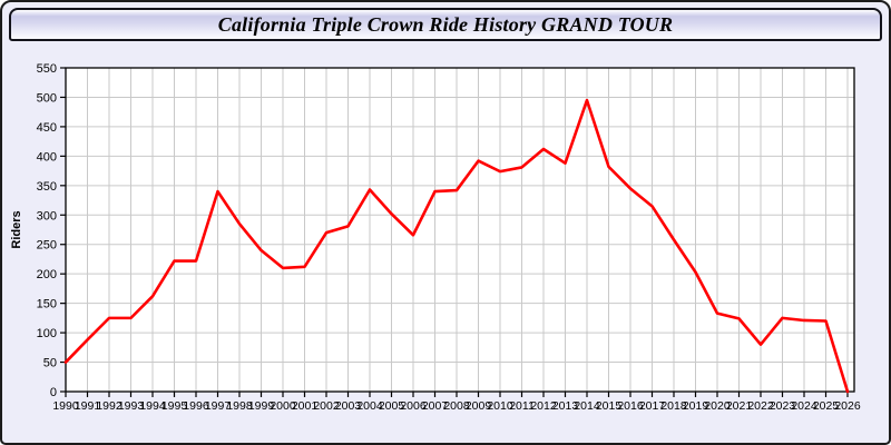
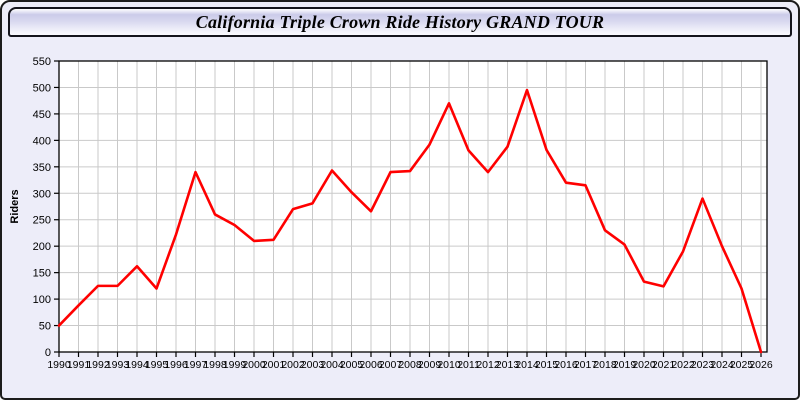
1995: 220 -> 120
1998: 280 -> 260
2010: 370 -> 470
2012: 410 -> 340
2016: 340 -> 320
2018: 260 -> 230
2022: 80 -> 190
2023: 120 -> 290
2024: 120 -> 200
